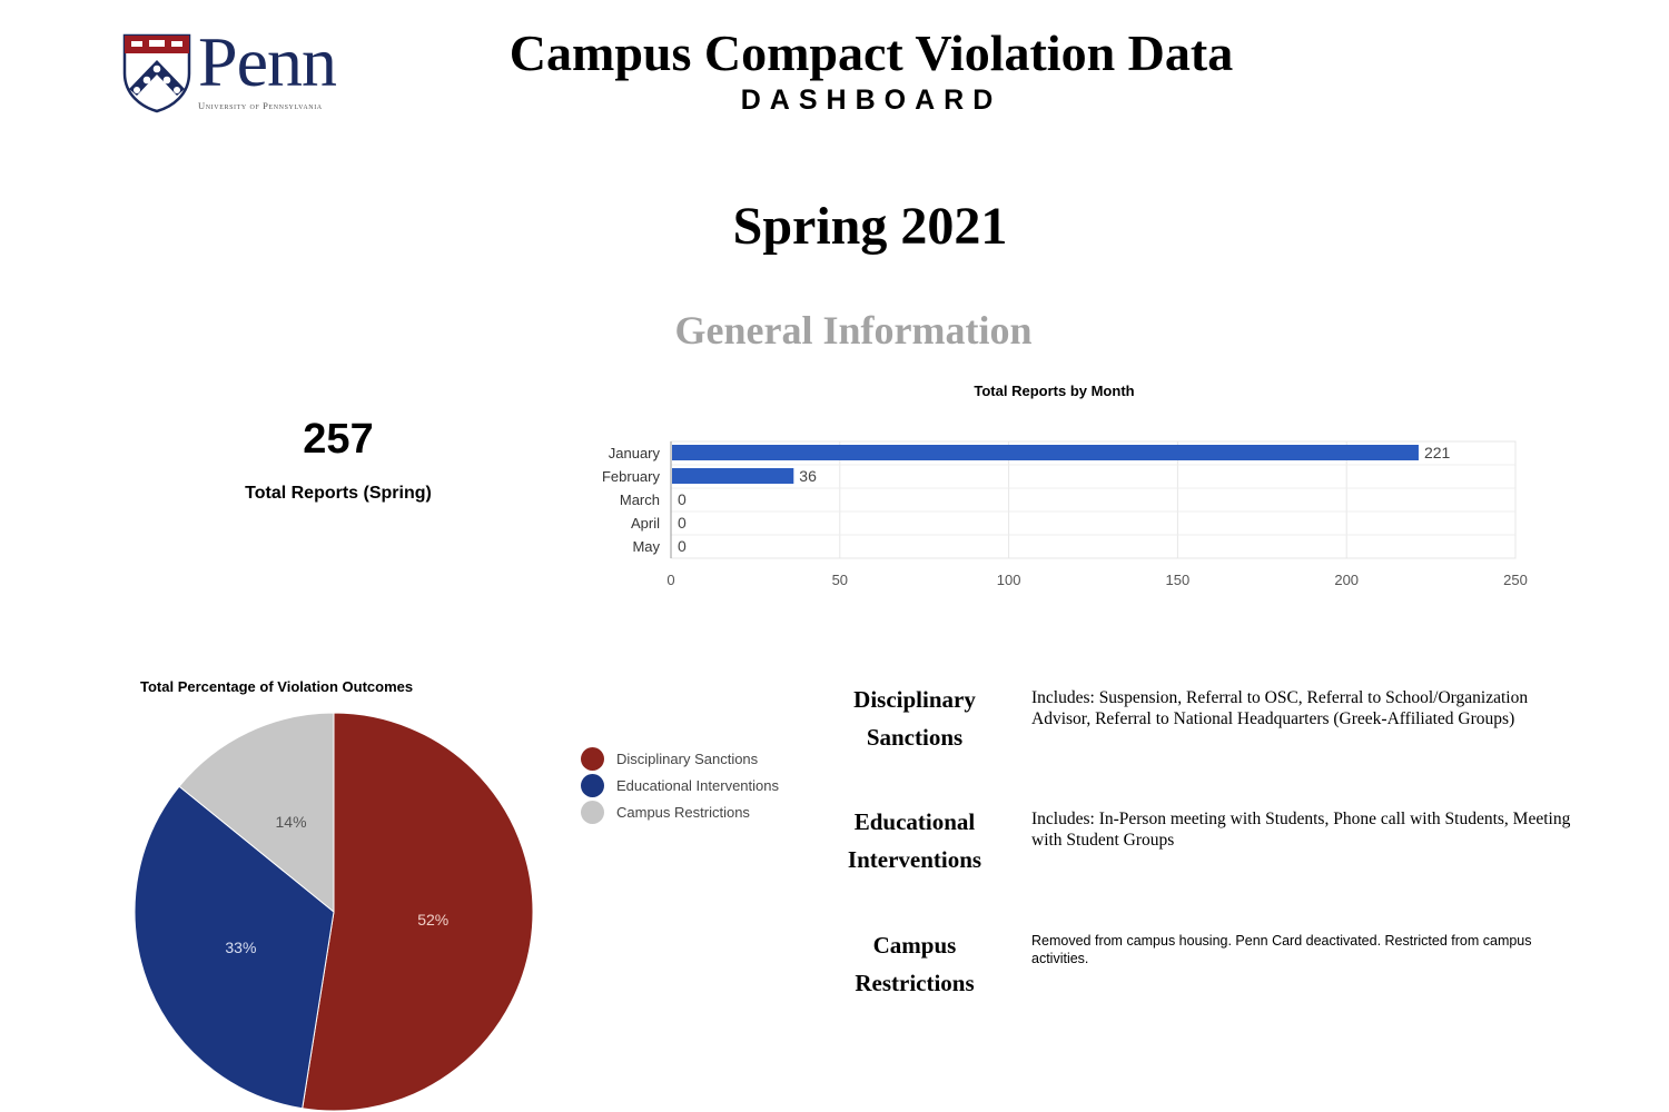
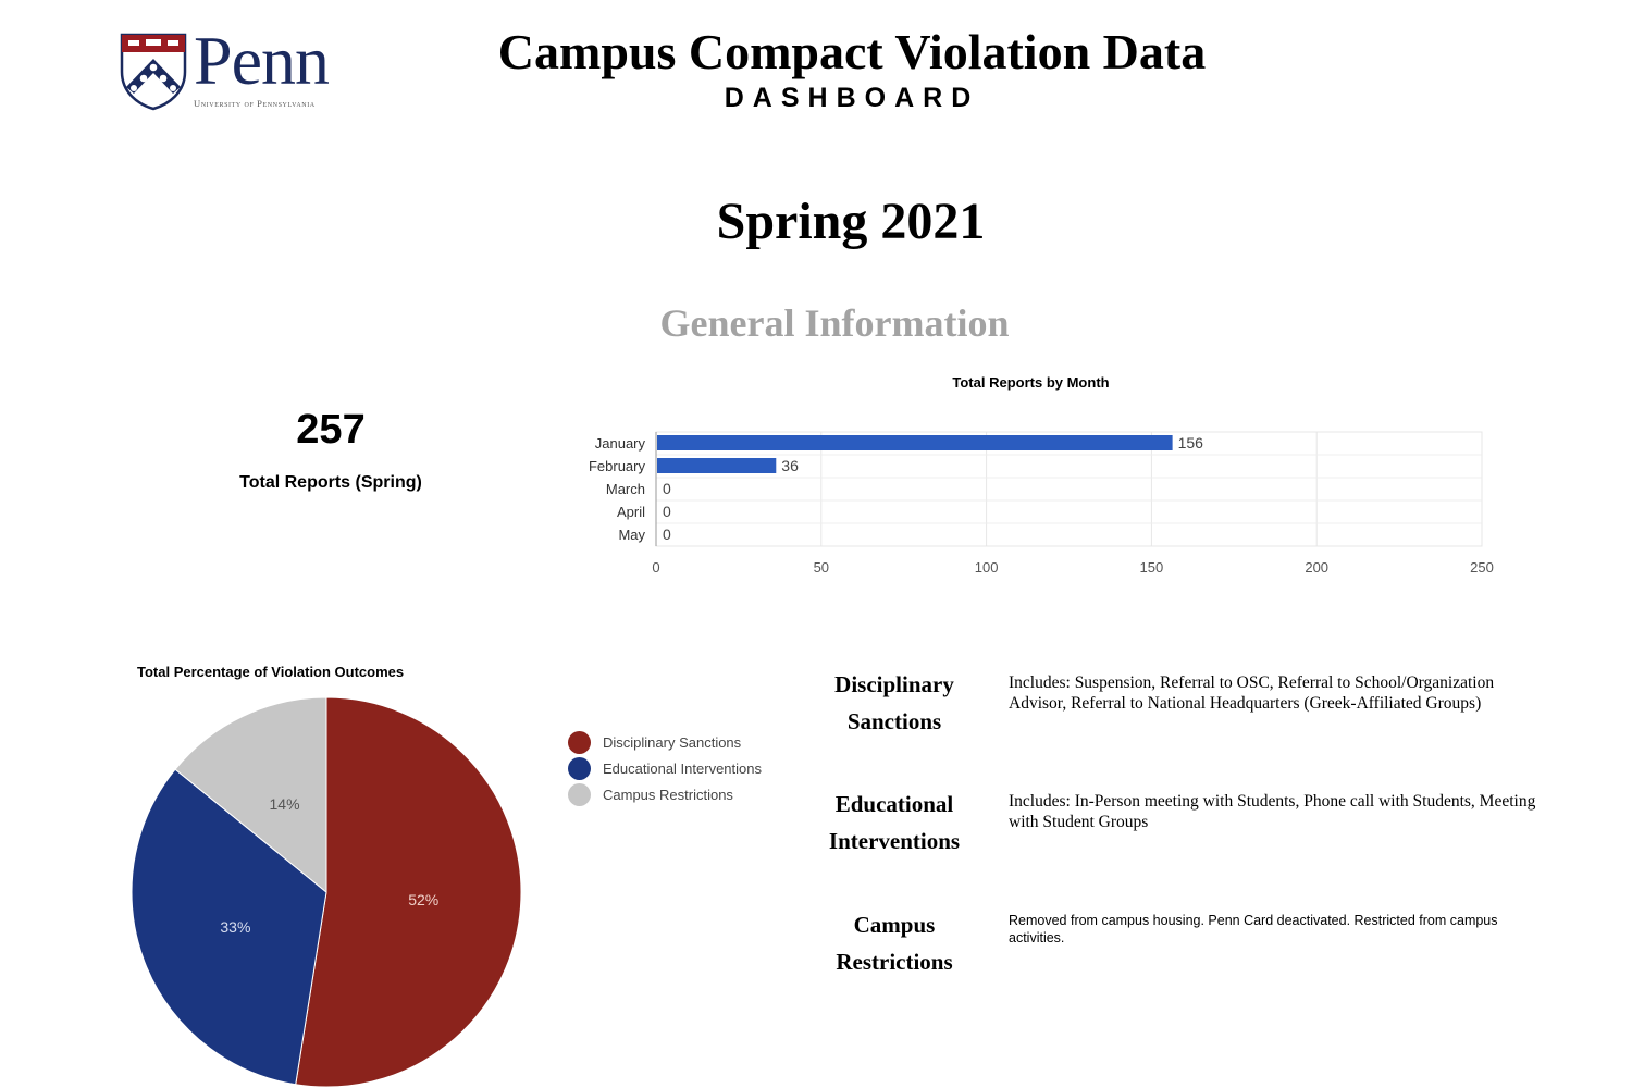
Total Reports by Month/January: 221 -> 156
